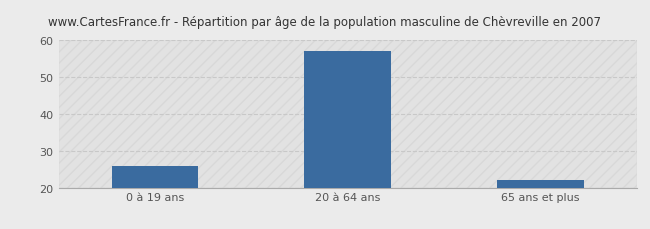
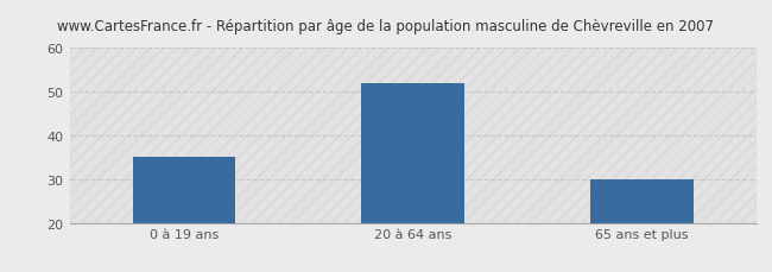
0 à 19 ans: 26 -> 35
20 à 64 ans: 57 -> 52
65 ans et plus: 22 -> 30
